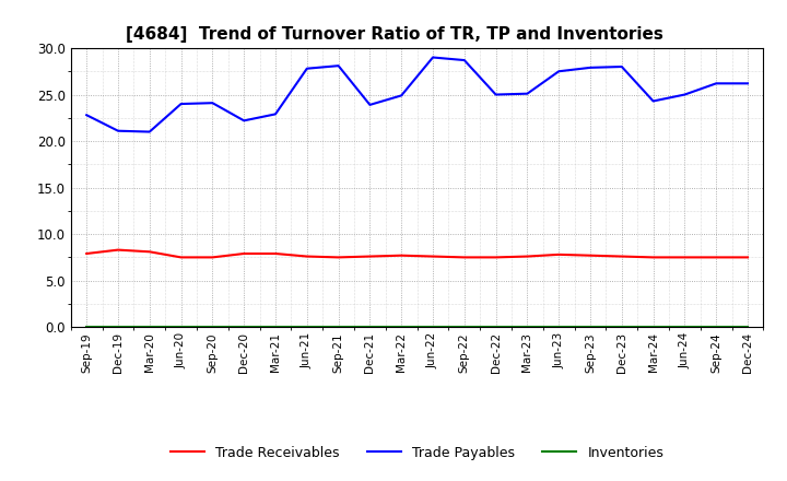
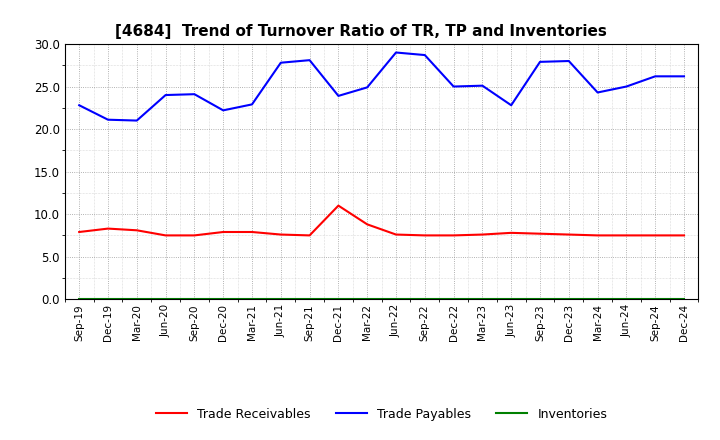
Trade Receivables/Dec-21: 7.6 -> 11.0
Trade Receivables/Mar-22: 7.7 -> 8.8
Trade Payables/Jun-23: 27.5 -> 22.8
